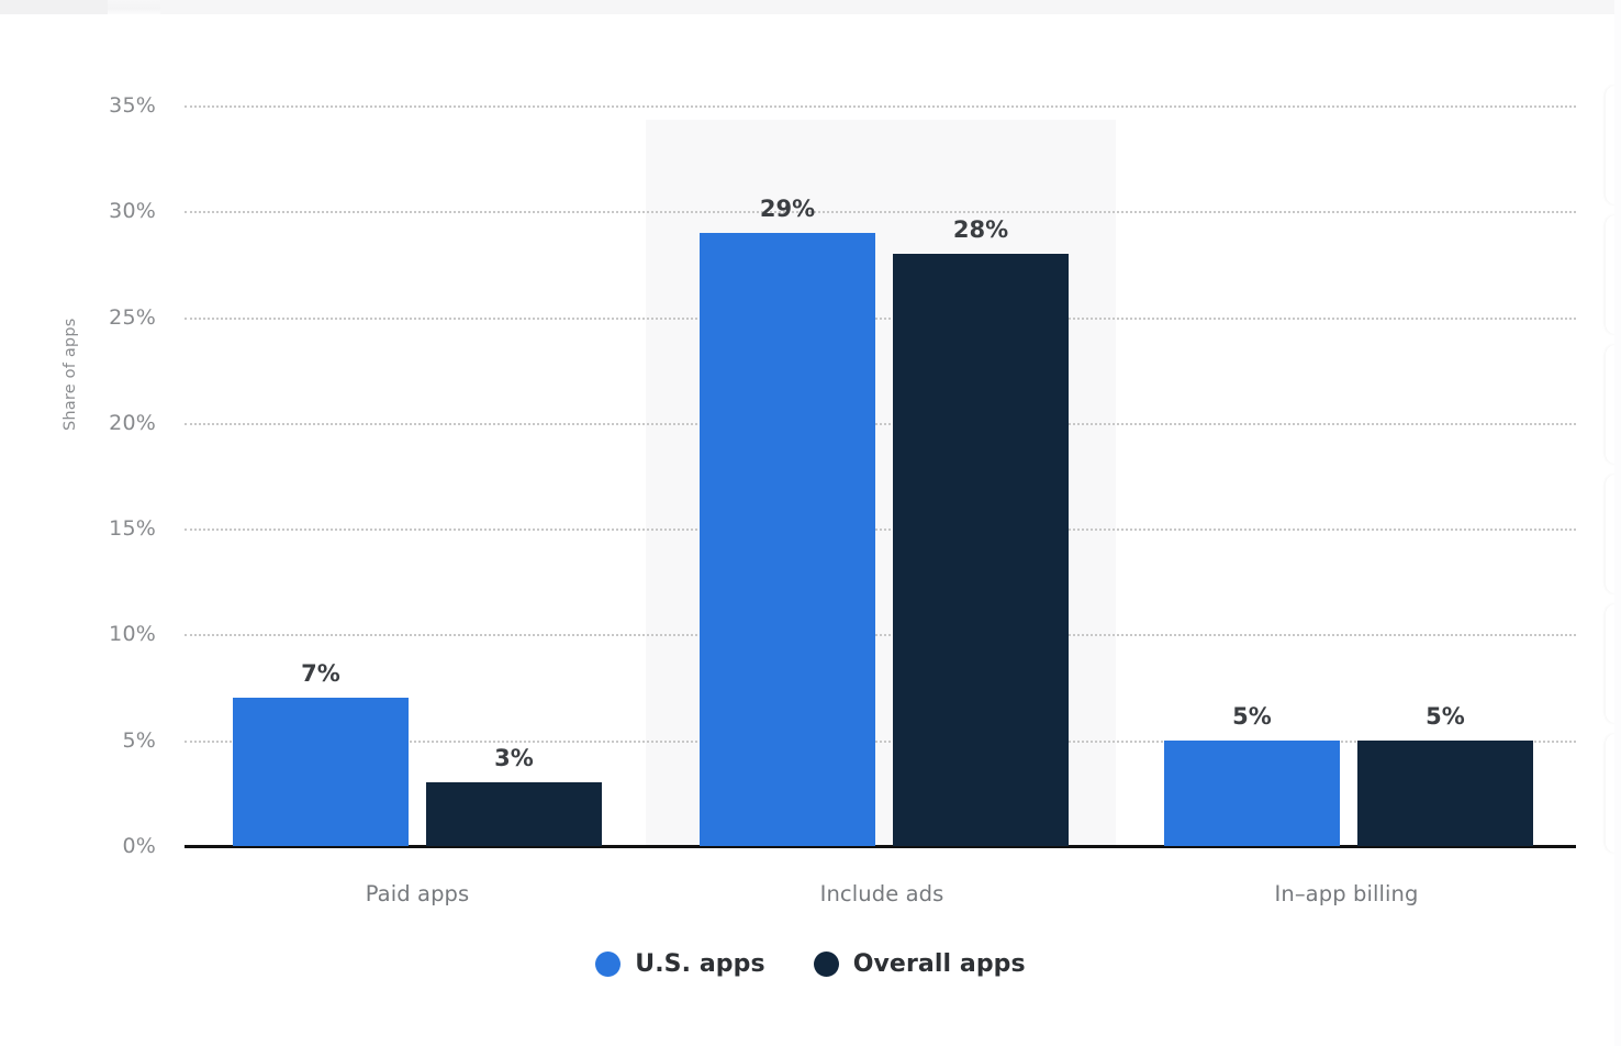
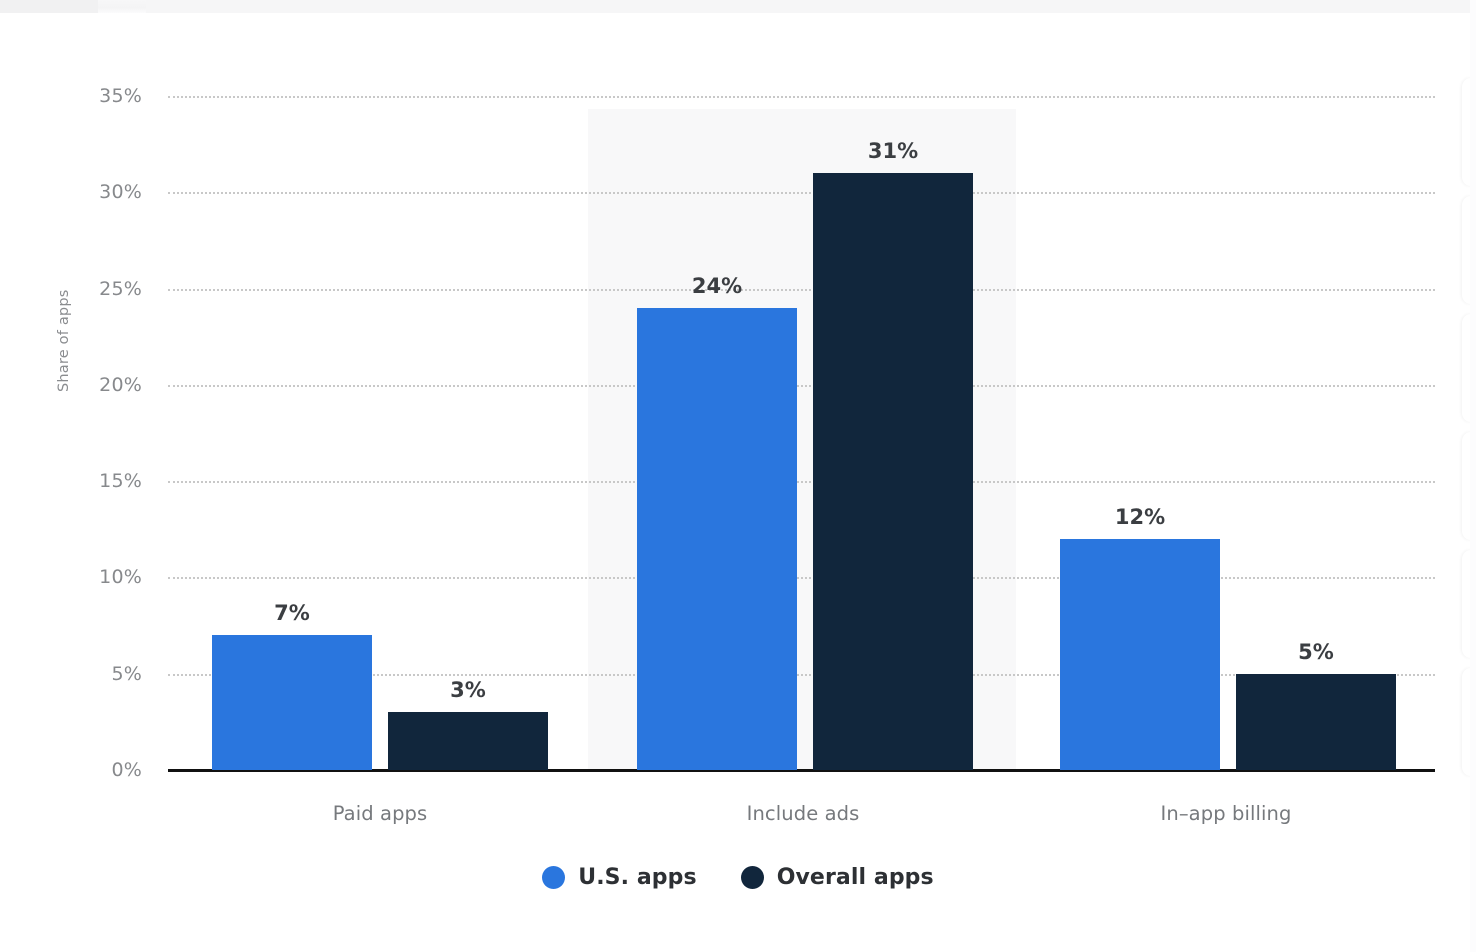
U.S. apps/Include ads: 29% -> 24%
Overall apps/Include ads: 28% -> 31%
U.S. apps/In–app billing: 5% -> 12%
